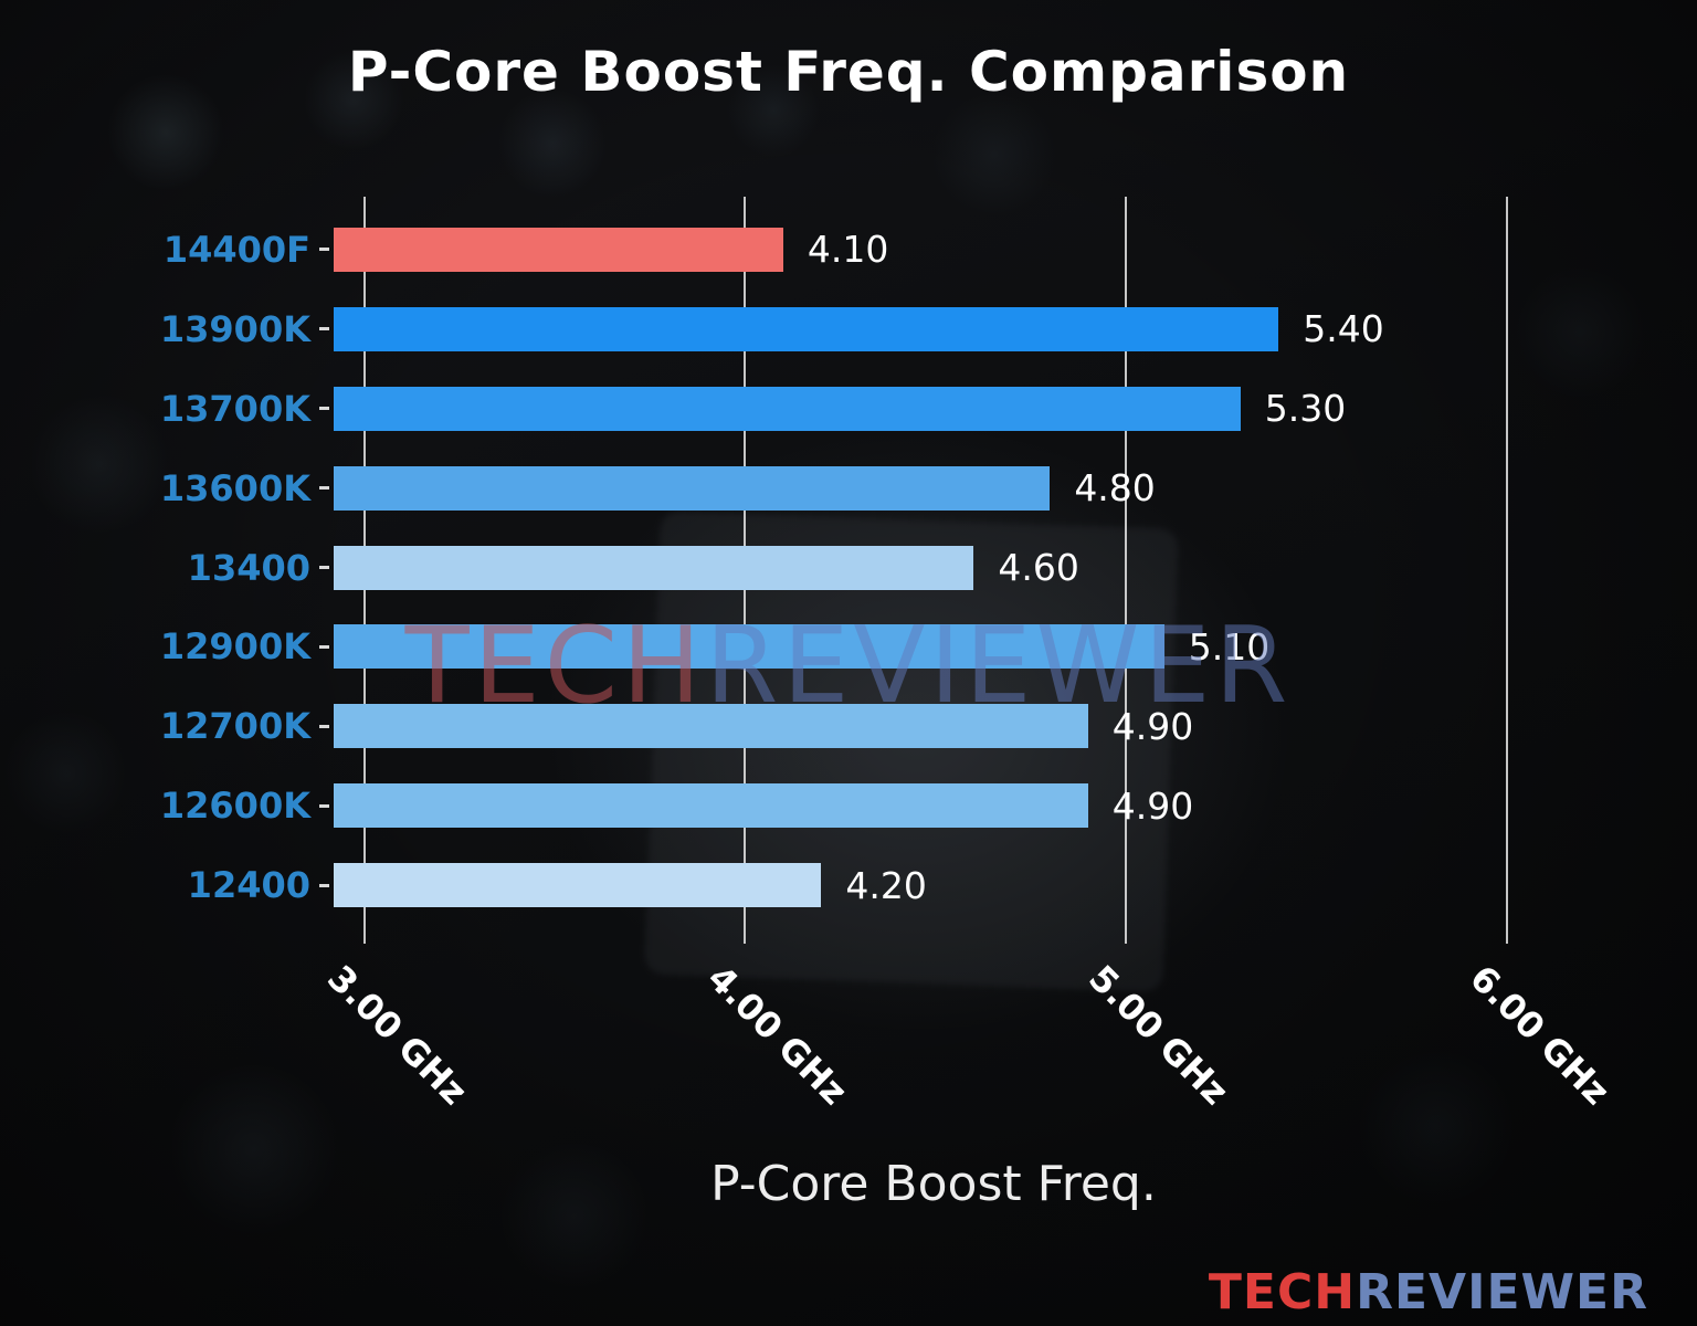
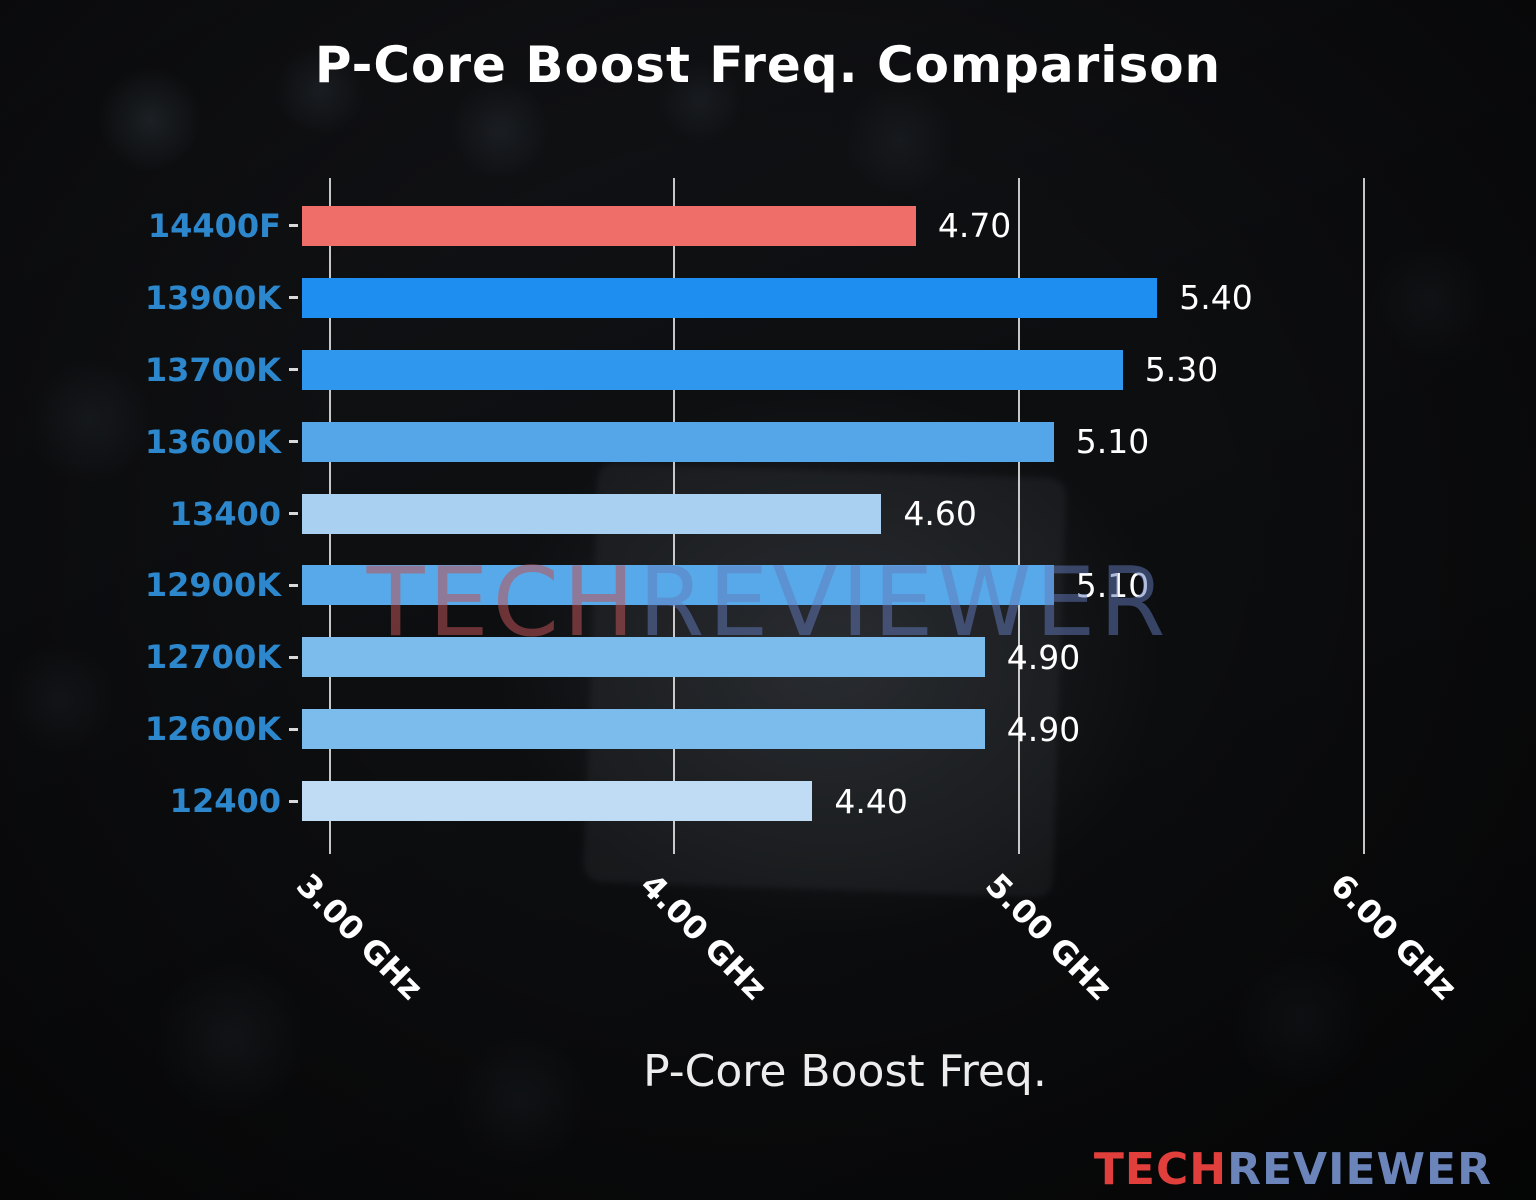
14400F: 4.10 -> 4.70
13600K: 4.80 -> 5.10
12400: 4.20 -> 4.40
